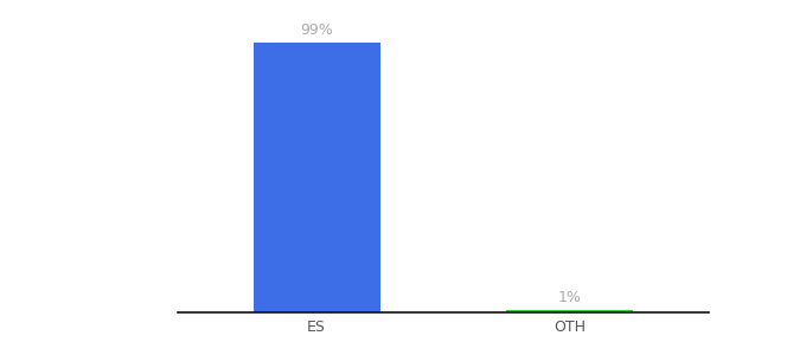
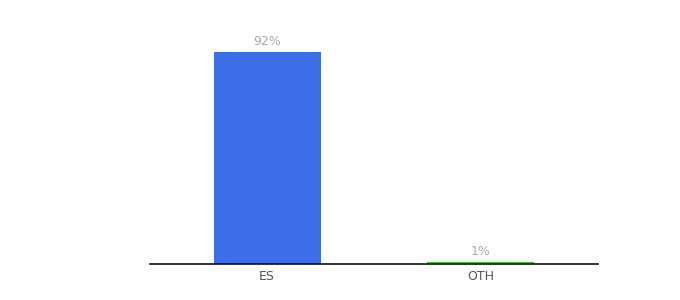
ES: 99% -> 92%
